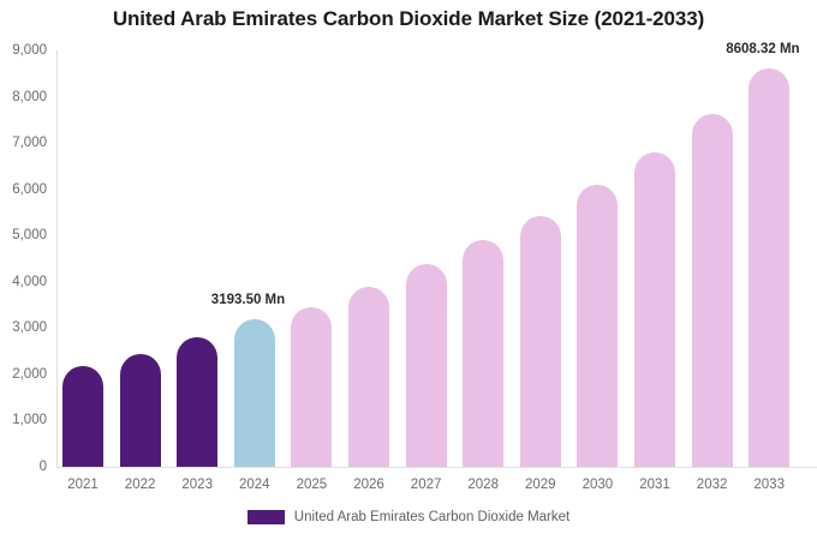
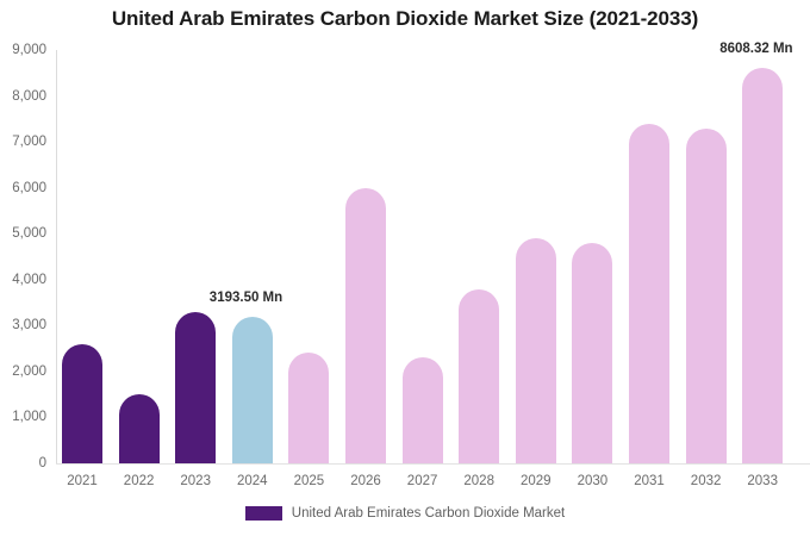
2021: 2200 -> 2600
2022: 2400 -> 1500
2023: 2800 -> 3300
2025: 3400 -> 2400
2026: 3900 -> 6000
2027: 4400 -> 2300
2028: 4900 -> 3800
2029: 5400 -> 4900
2030: 6100 -> 4800
2031: 6800 -> 7400
2032: 7600 -> 7300
